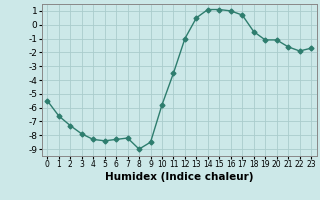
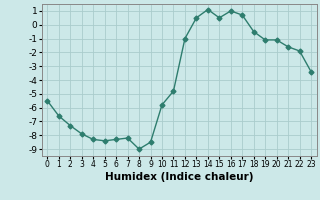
11: -3.5 -> -4.8
15: 1.1 -> 0.5
23: -1.7 -> -3.4
